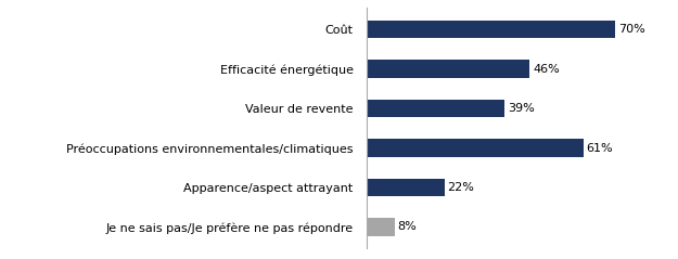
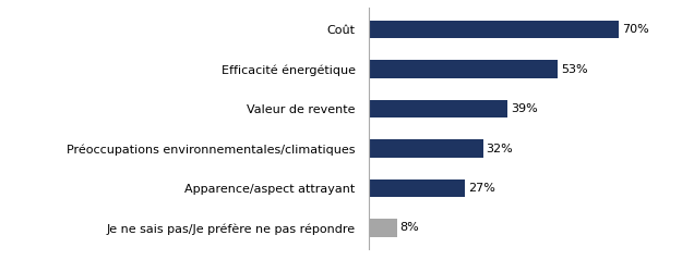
Efficacité énergétique: 46% -> 53%
Préoccupations environnementales/climatiques: 61% -> 32%
Apparence/aspect attrayant: 22% -> 27%
